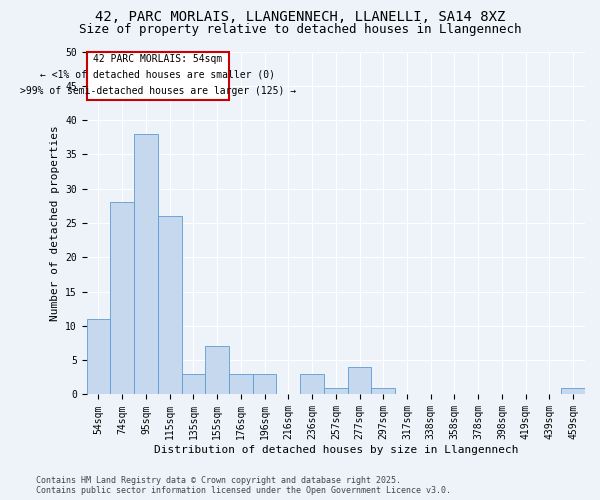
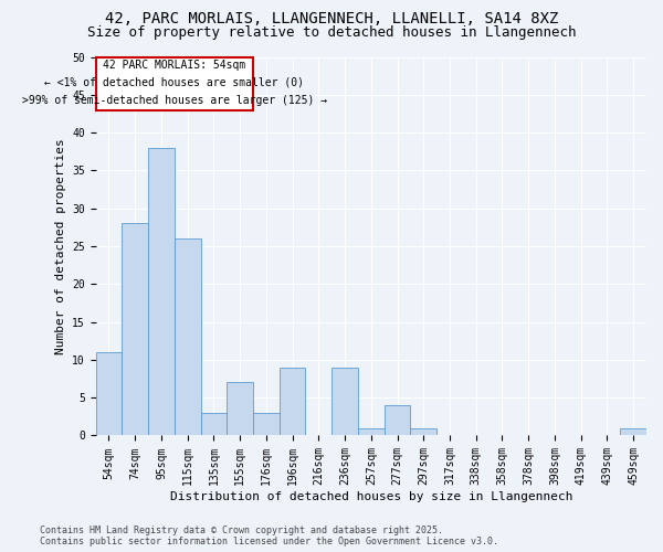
196sqm: 3 -> 9
236sqm: 3 -> 9
